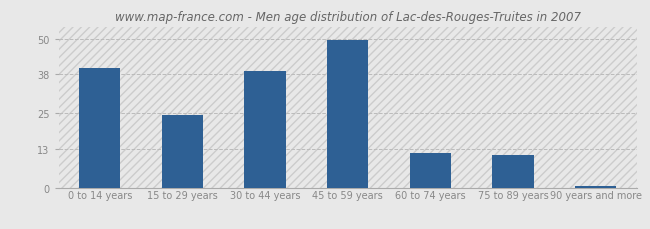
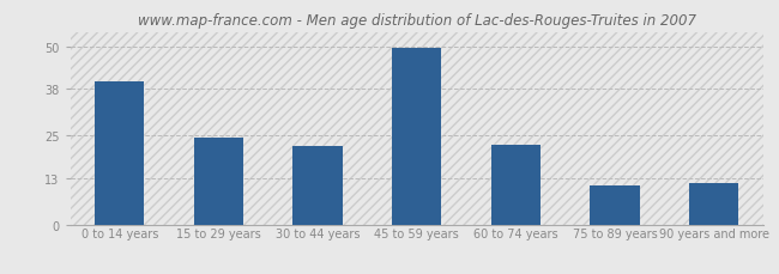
30 to 44 years: 39.0 -> 22.0
60 to 74 years: 11.5 -> 22.5
90 years and more: 0.5 -> 11.5
